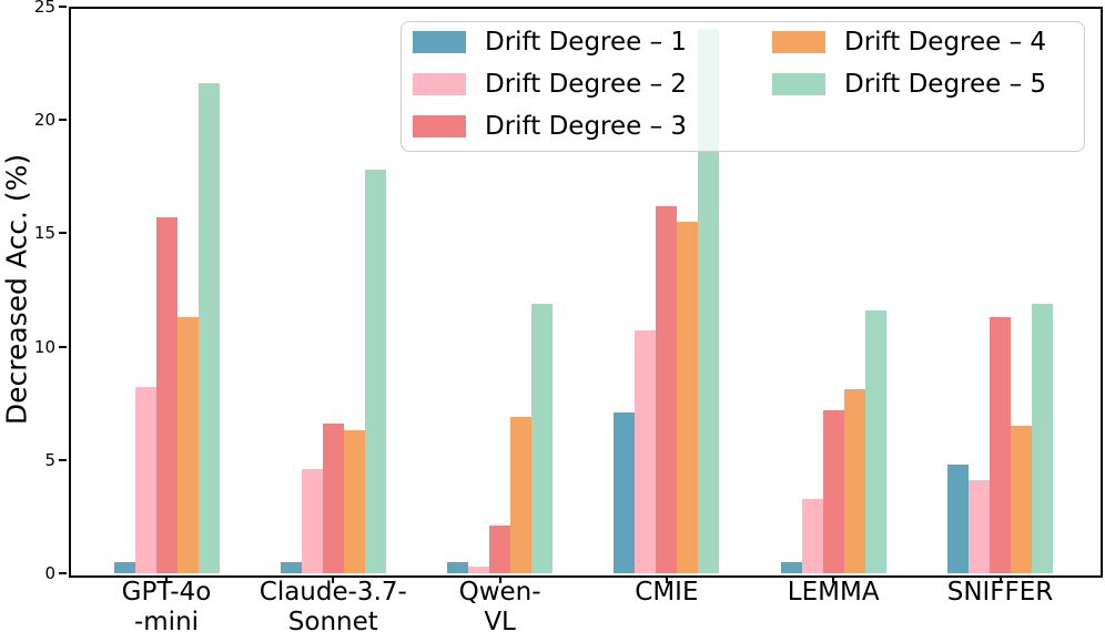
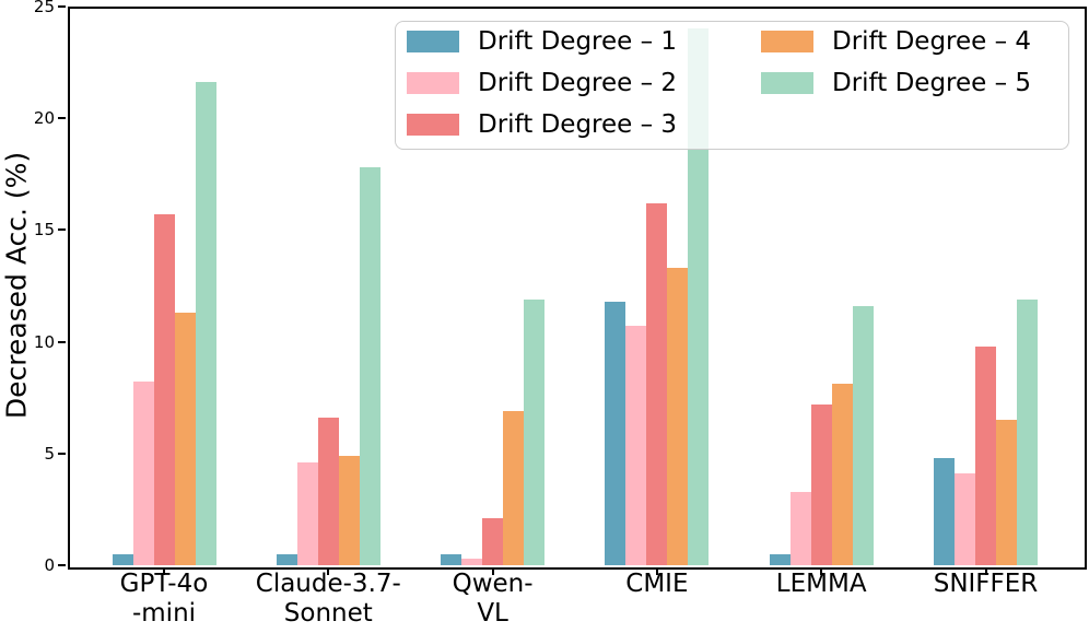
Drift Degree – 4/Claude-3.7- Sonnet: 6.3 -> 4.9
Drift Degree – 1/CMIE: 7.1 -> 11.8
Drift Degree – 4/CMIE: 15.5 -> 13.3
Drift Degree – 3/SNIFFER: 11.3 -> 9.8
